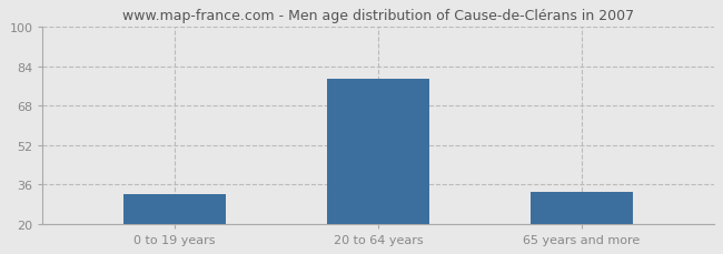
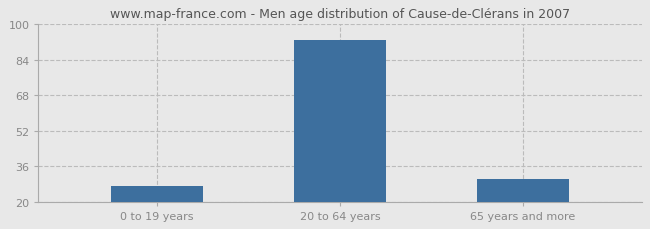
0 to 19 years: 32 -> 27
20 to 64 years: 79 -> 93
65 years and more: 33 -> 30
